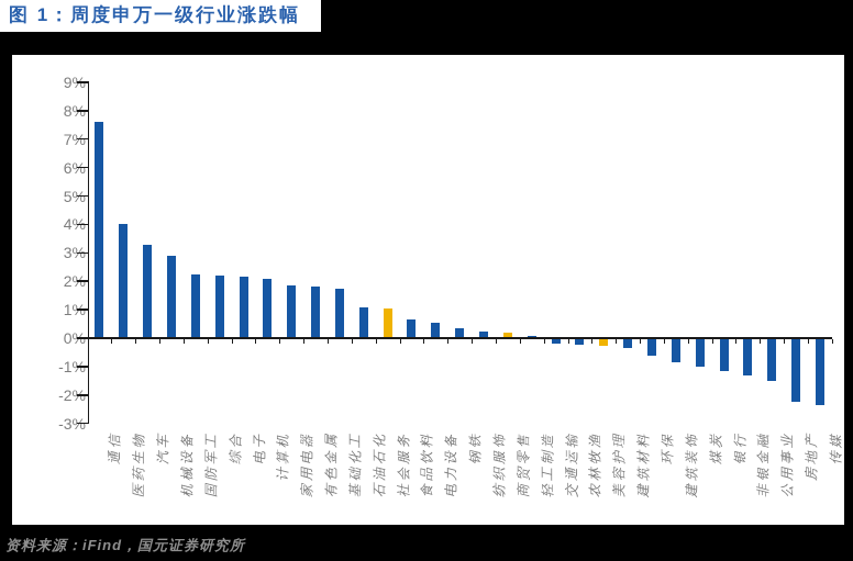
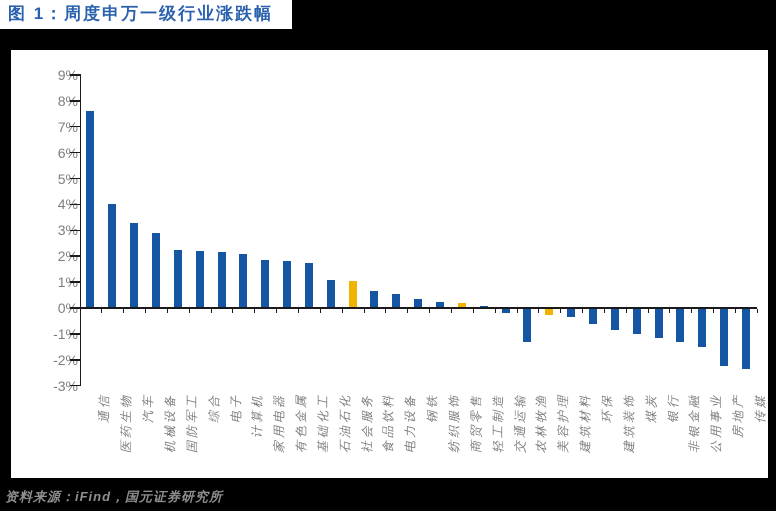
农林牧渔: -0.2% -> -1.3%
